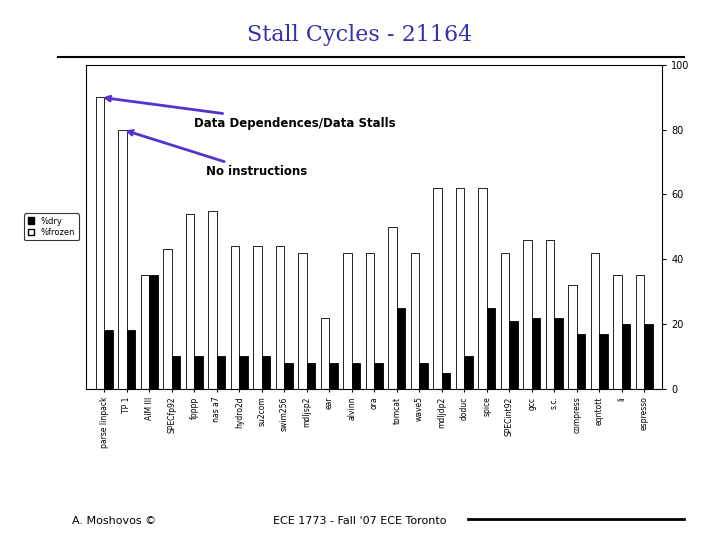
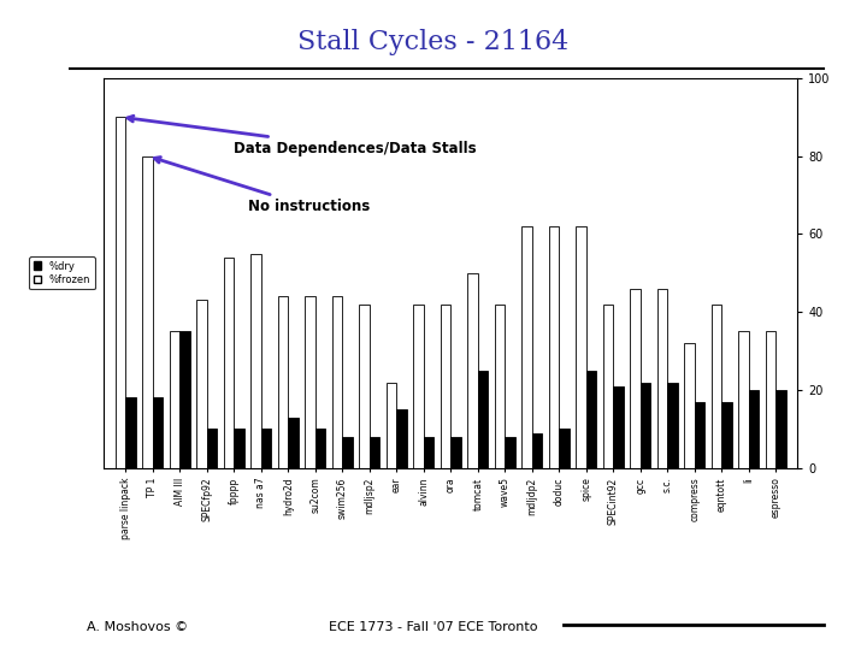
%dry/hydro2d: 10 -> 13
%dry/ear: 8 -> 15
%dry/mdljdp2: 5 -> 9
